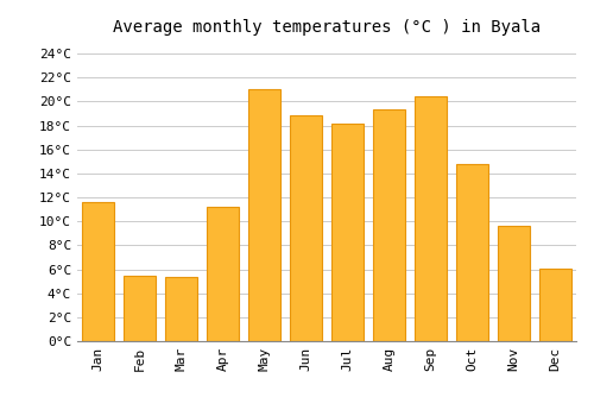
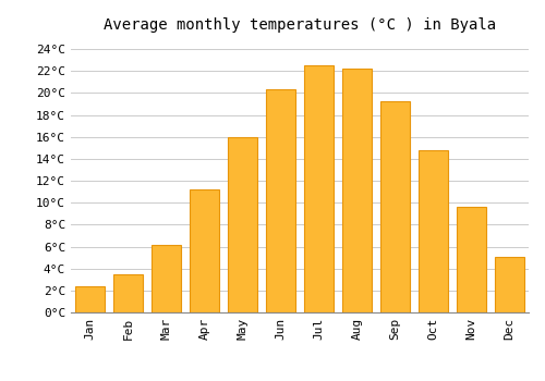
Jan: 11.6°C -> 2.4°C
Feb: 5.5°C -> 3.5°C
Mar: 5.4°C -> 6.2°C
May: 21.0°C -> 16.0°C
Jun: 18.8°C -> 20.3°C
Jul: 18.2°C -> 22.5°C
Aug: 19.3°C -> 22.2°C
Sep: 20.4°C -> 19.2°C
Dec: 6.1°C -> 5.1°C
